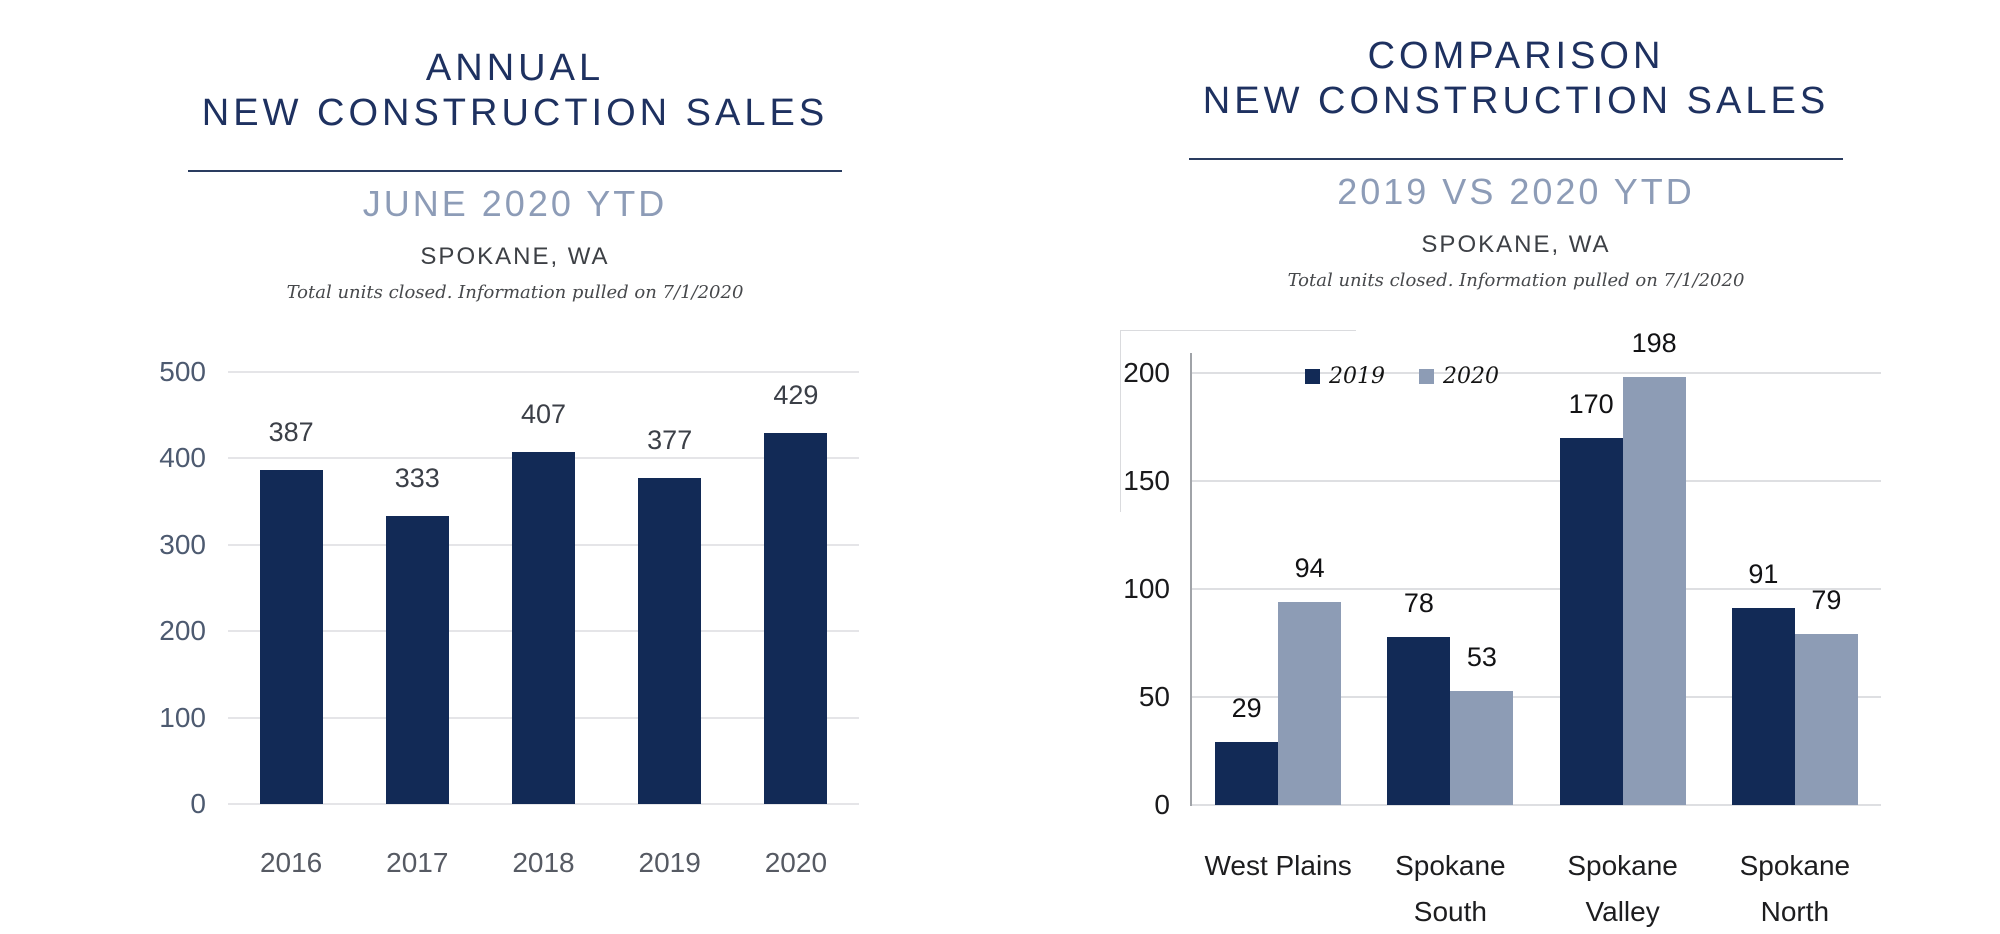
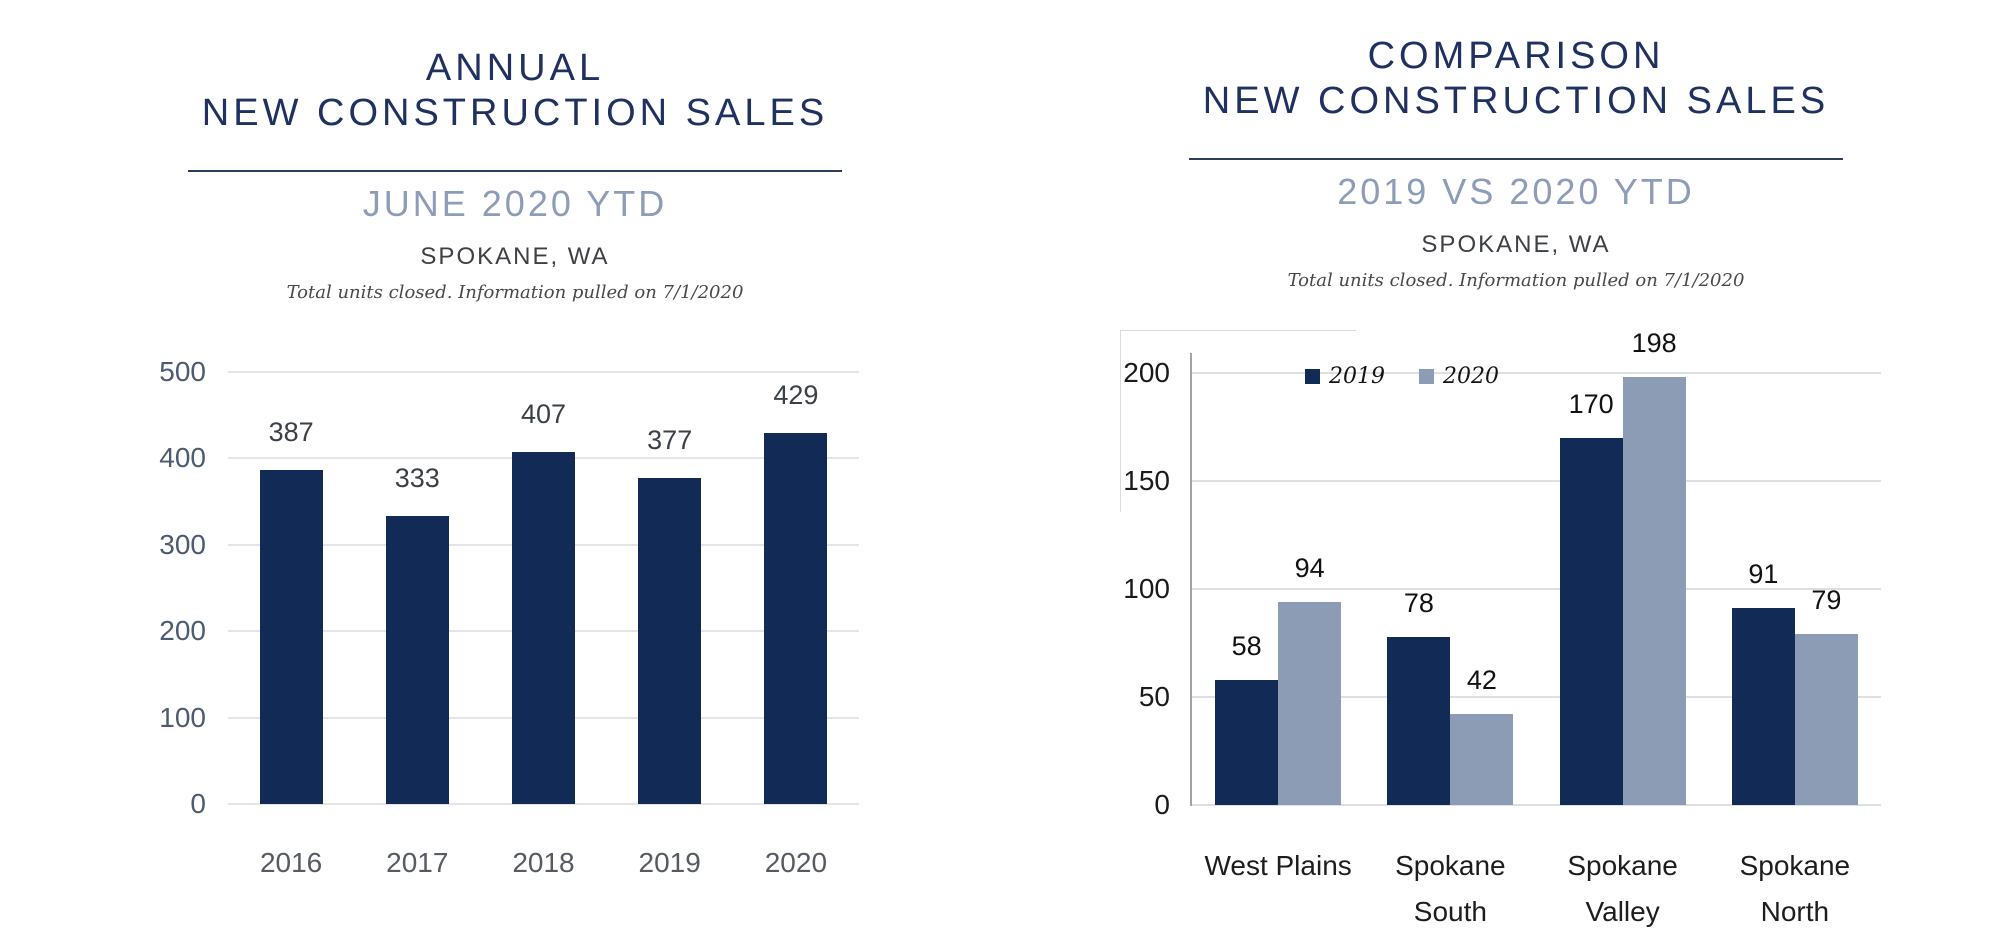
COMPARISON NEW CONSTRUCTION SALES/2019/West Plains: 29 -> 58
COMPARISON NEW CONSTRUCTION SALES/2020/Spokane South: 53 -> 42
